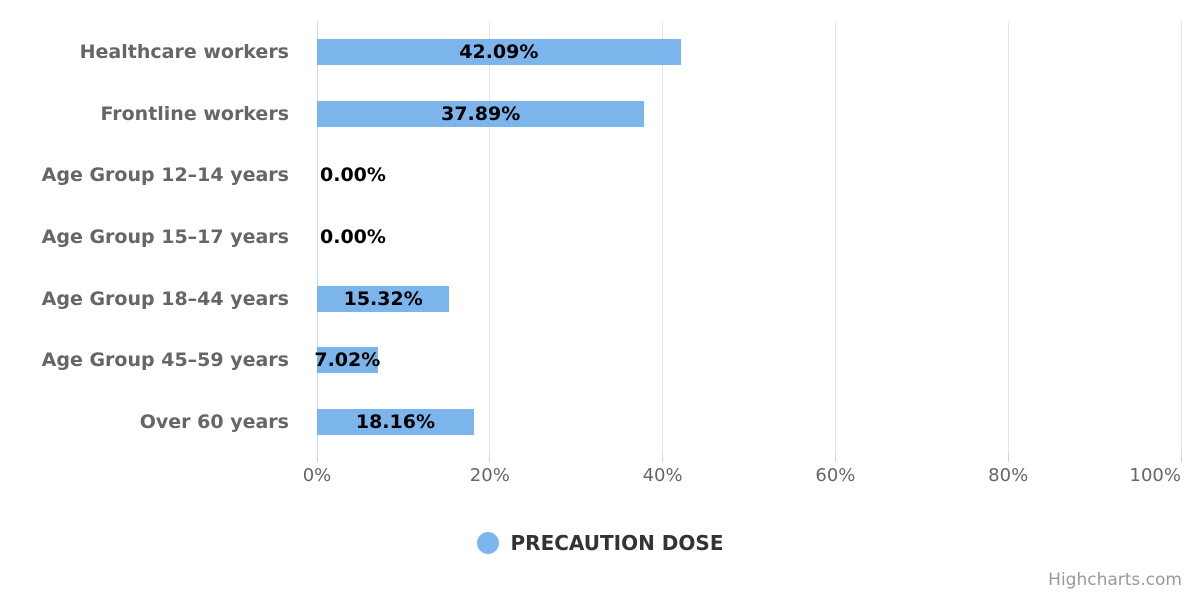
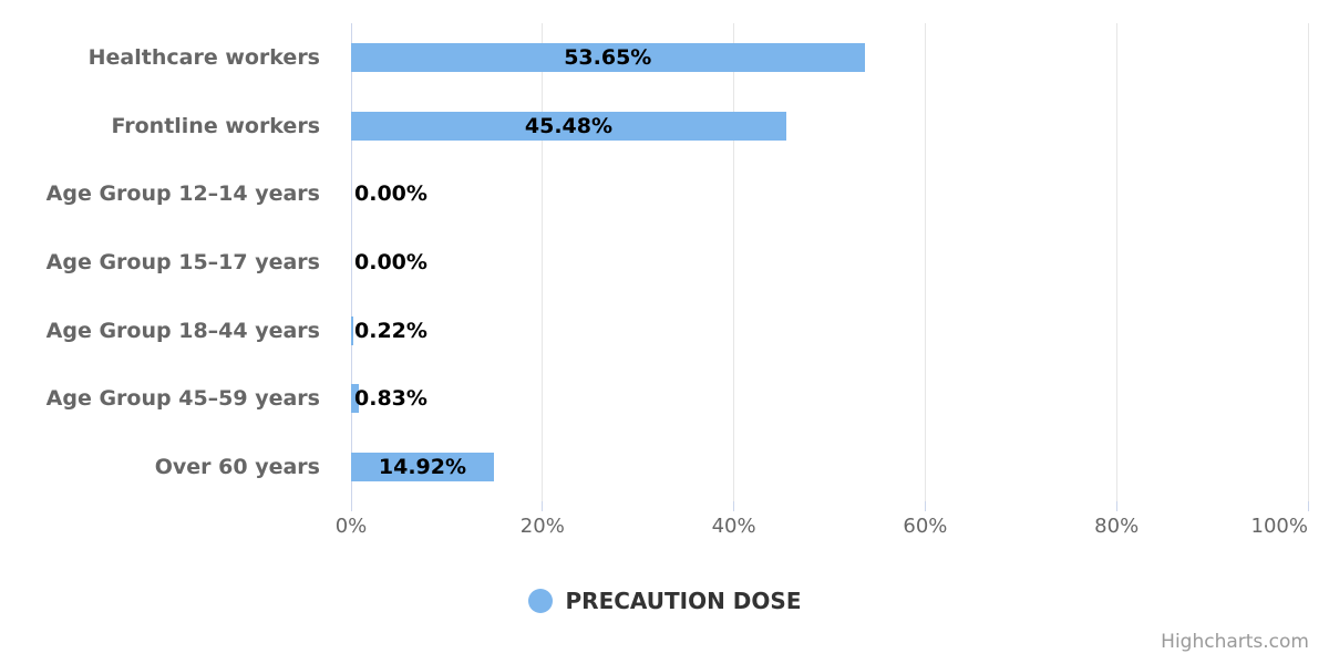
Healthcare workers: 42.09% -> 53.65%
Frontline workers: 37.89% -> 45.48%
Age Group 18–44 years: 15.32% -> 0.22%
Age Group 45–59 years: 7.02% -> 0.83%
Over 60 years: 18.16% -> 14.92%
